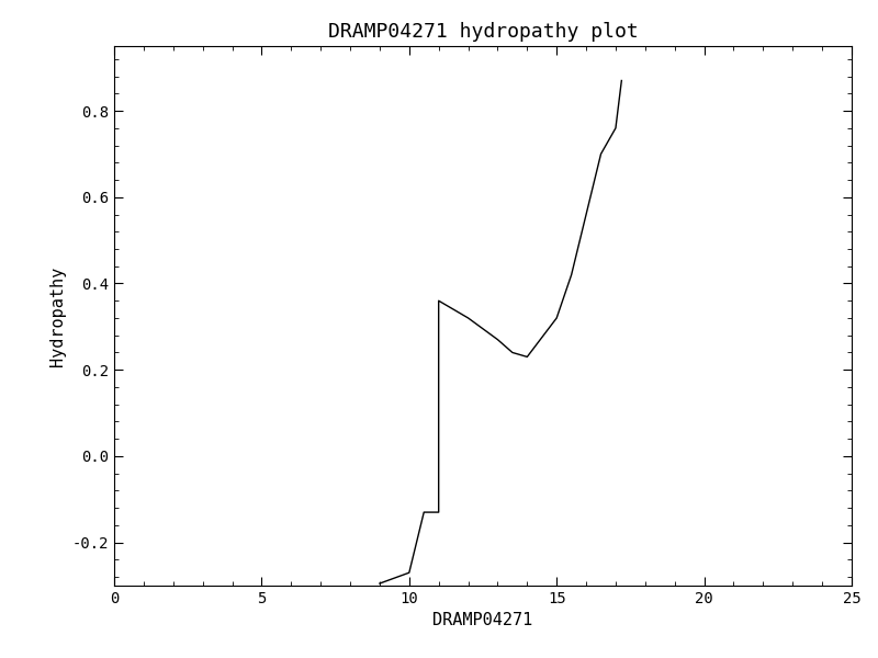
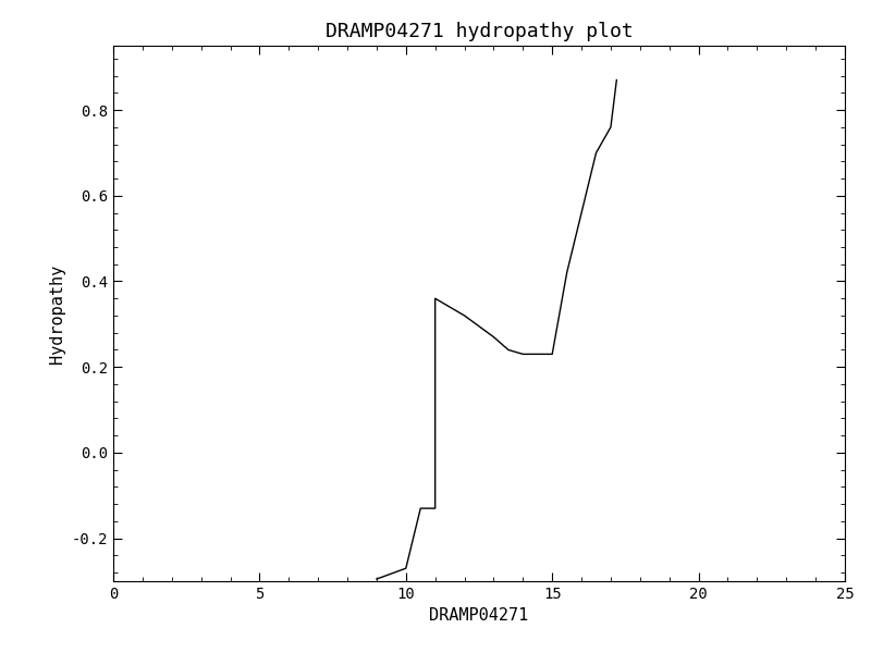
15: 0.320 -> 0.230
